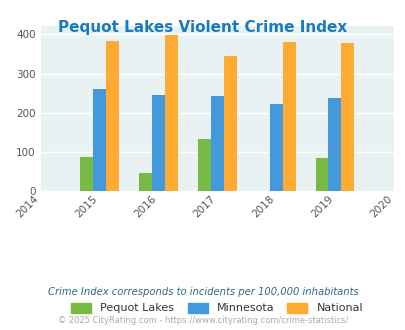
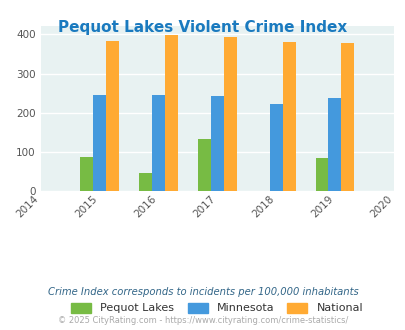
Minnesota/2015: 260 -> 245
National/2017: 345 -> 394
